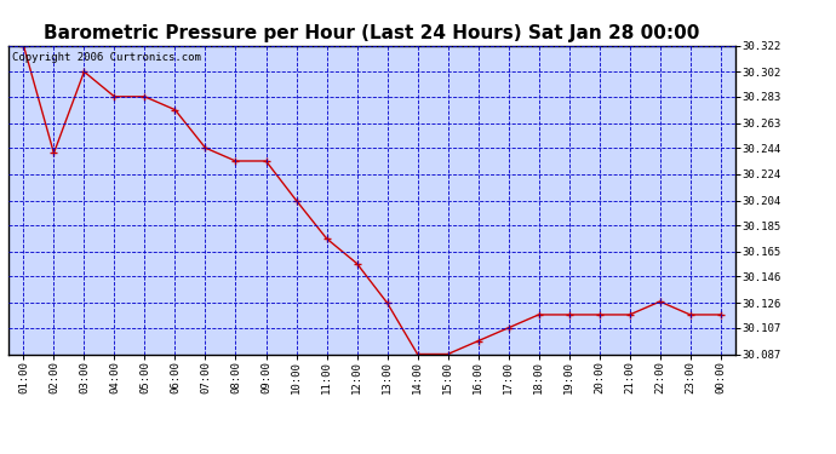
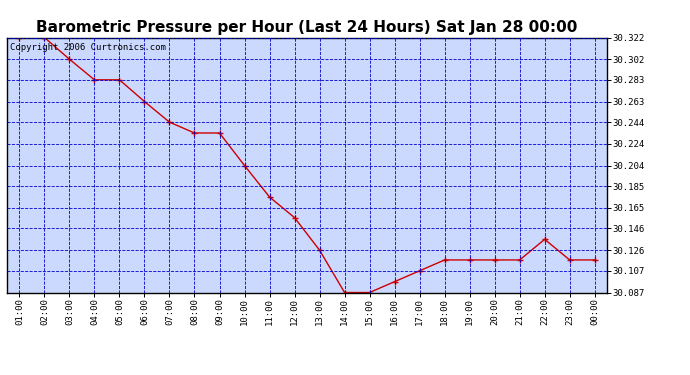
02:00: 30.240 -> 30.322
06:00: 30.273 -> 30.263
22:00: 30.127 -> 30.136
